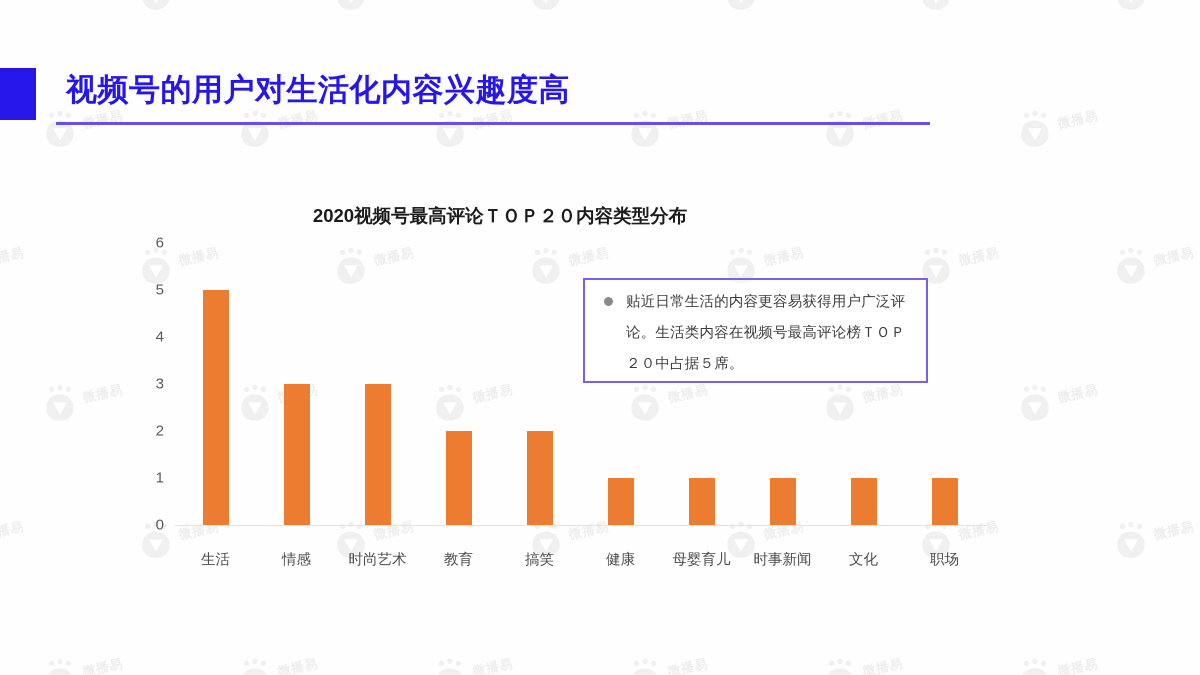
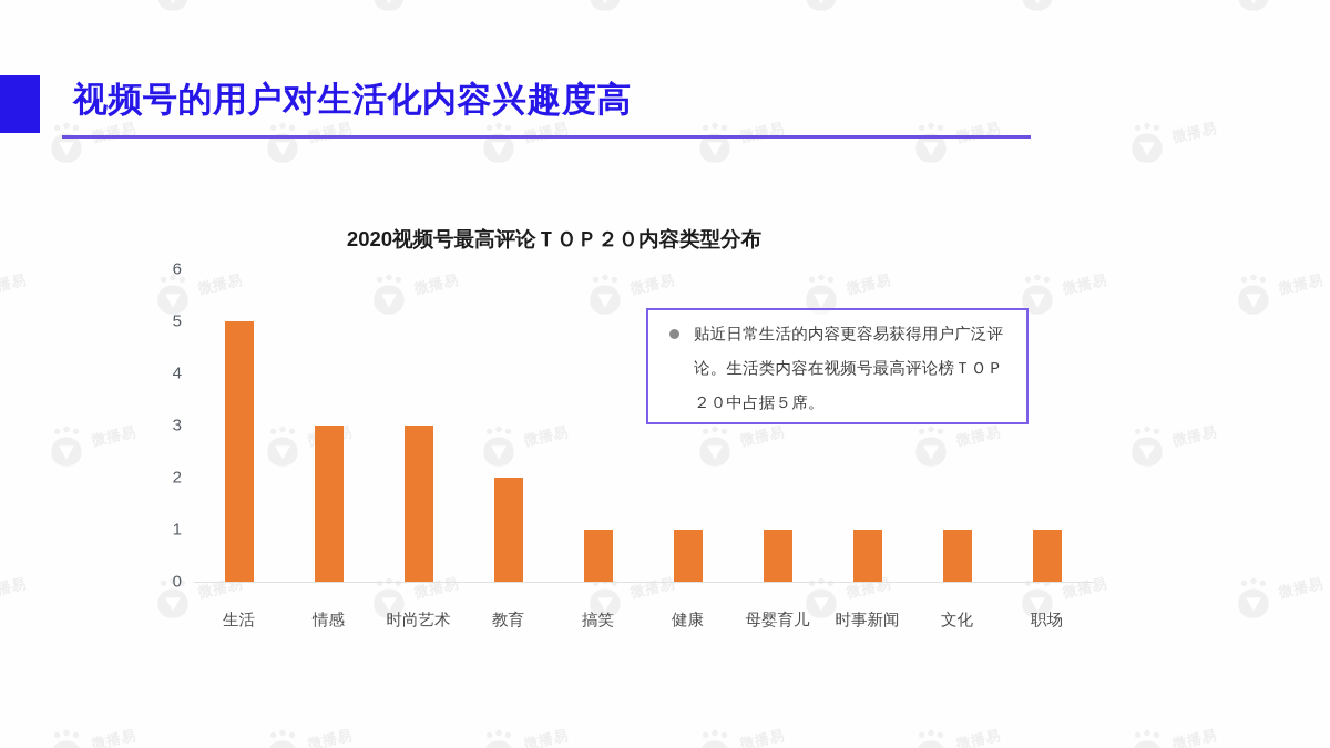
搞笑: 2 -> 1
